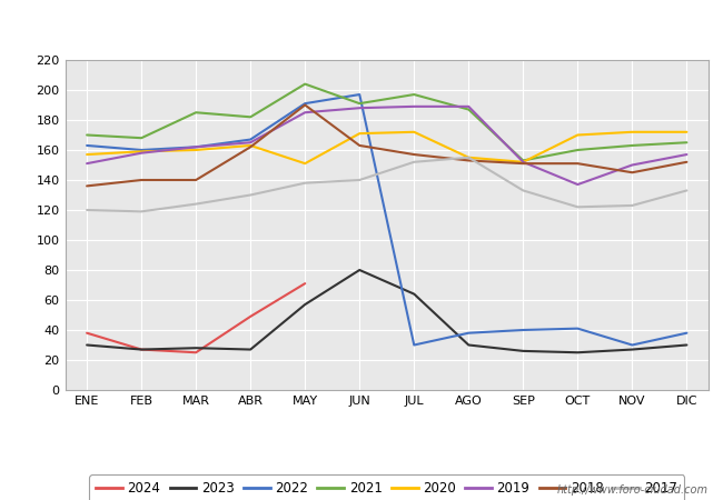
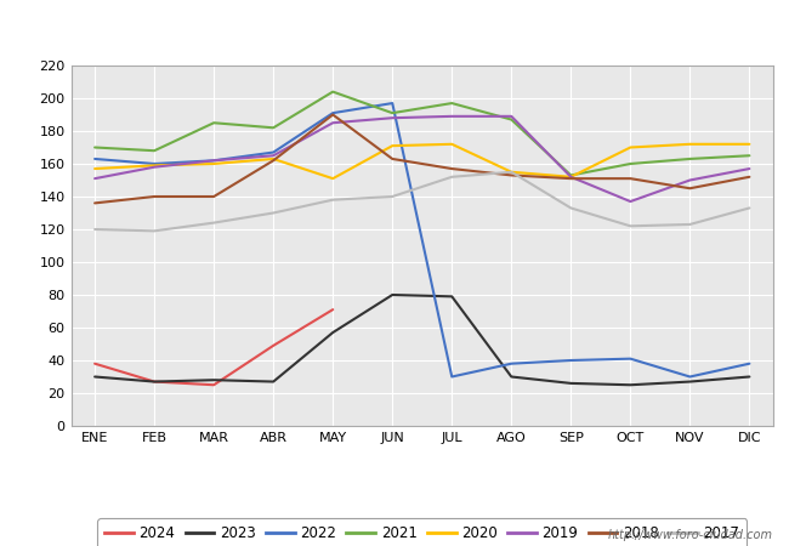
2023/JUL: 64 -> 79
